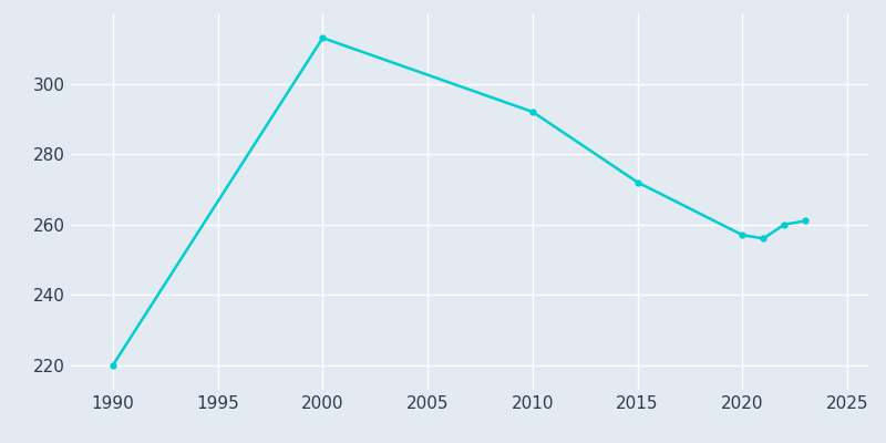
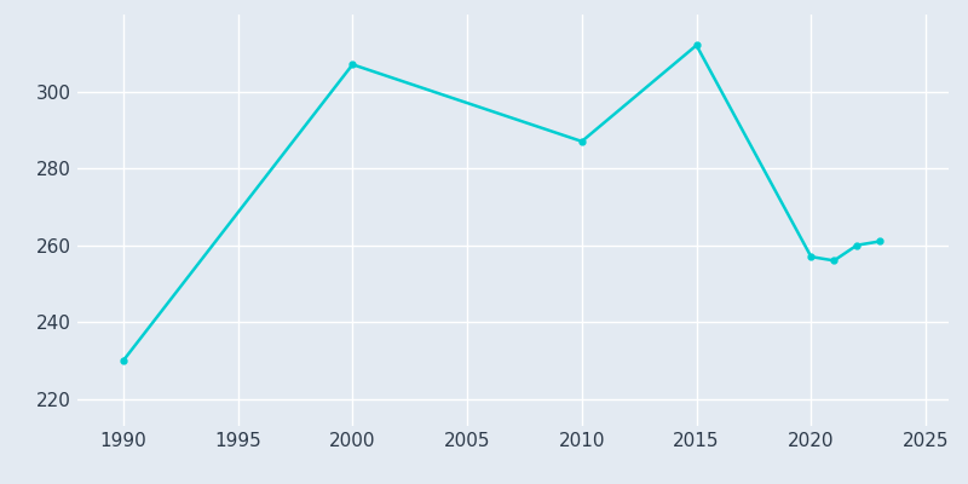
1990: 220 -> 230
2000: 313 -> 307
2010: 292 -> 287
2015: 272 -> 312
